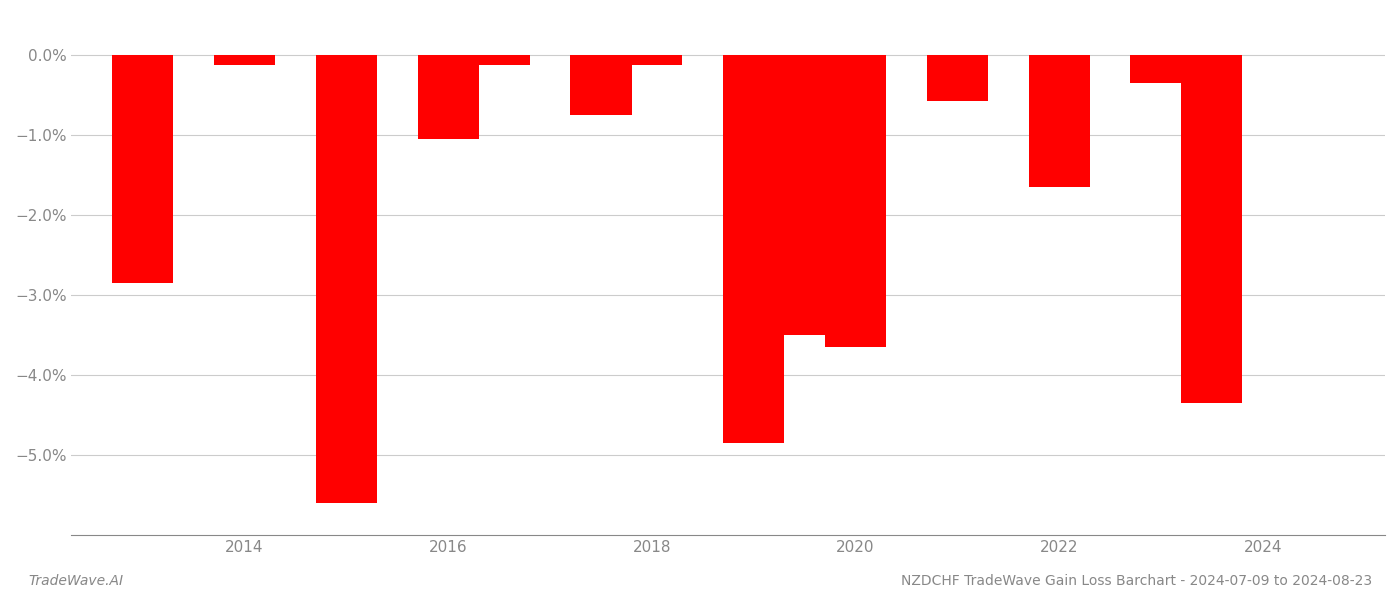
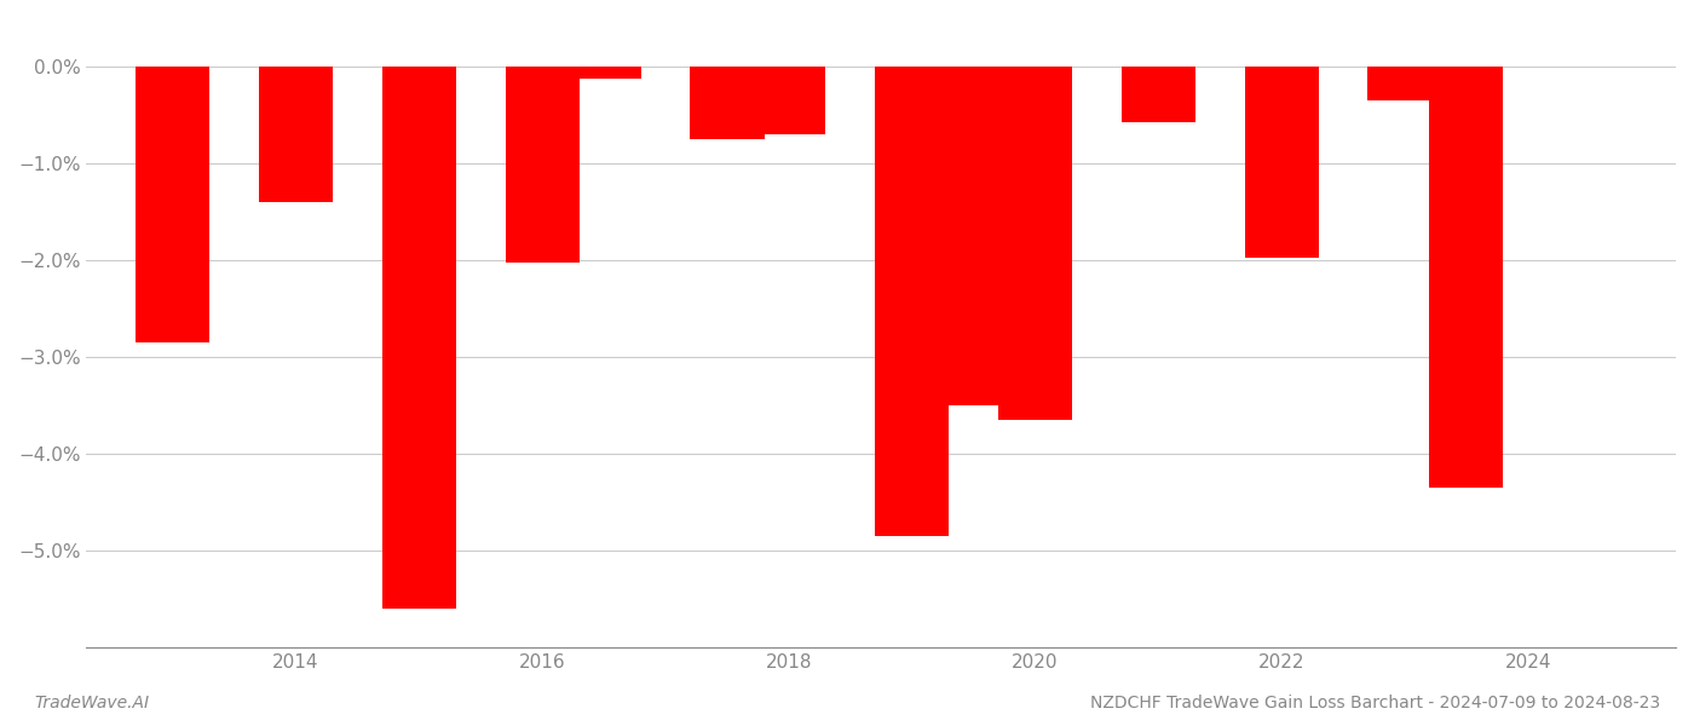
2014: -0.12% -> -1.40%
2016: -1.05% -> -2.02%
2018: -0.12% -> -0.70%
2022: -1.65% -> -1.98%
